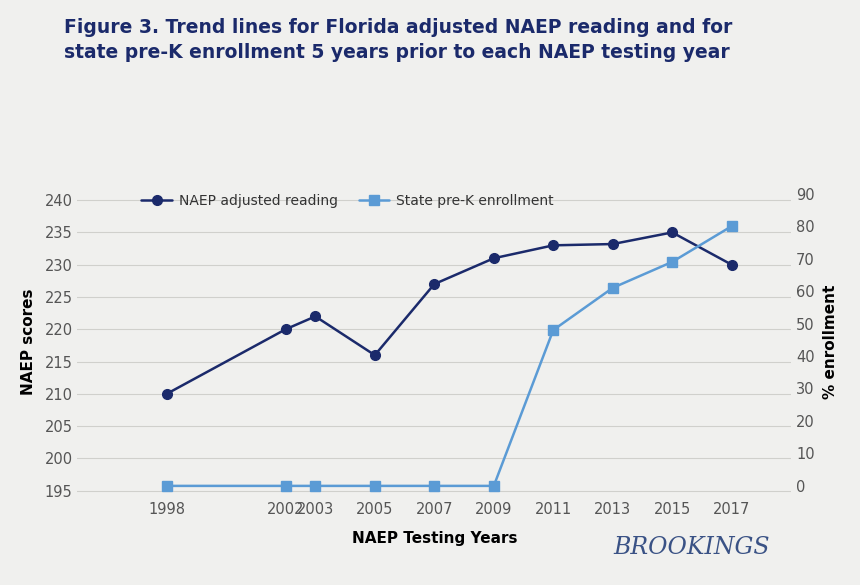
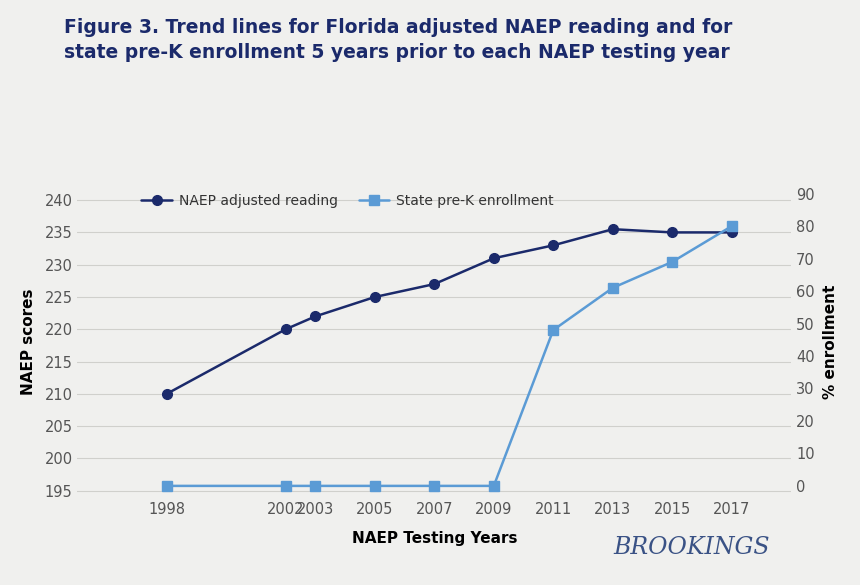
NAEP adjusted reading/2005: 216.0 -> 225.0
NAEP adjusted reading/2013: 233.2 -> 235.5
NAEP adjusted reading/2017: 230.0 -> 235.0
